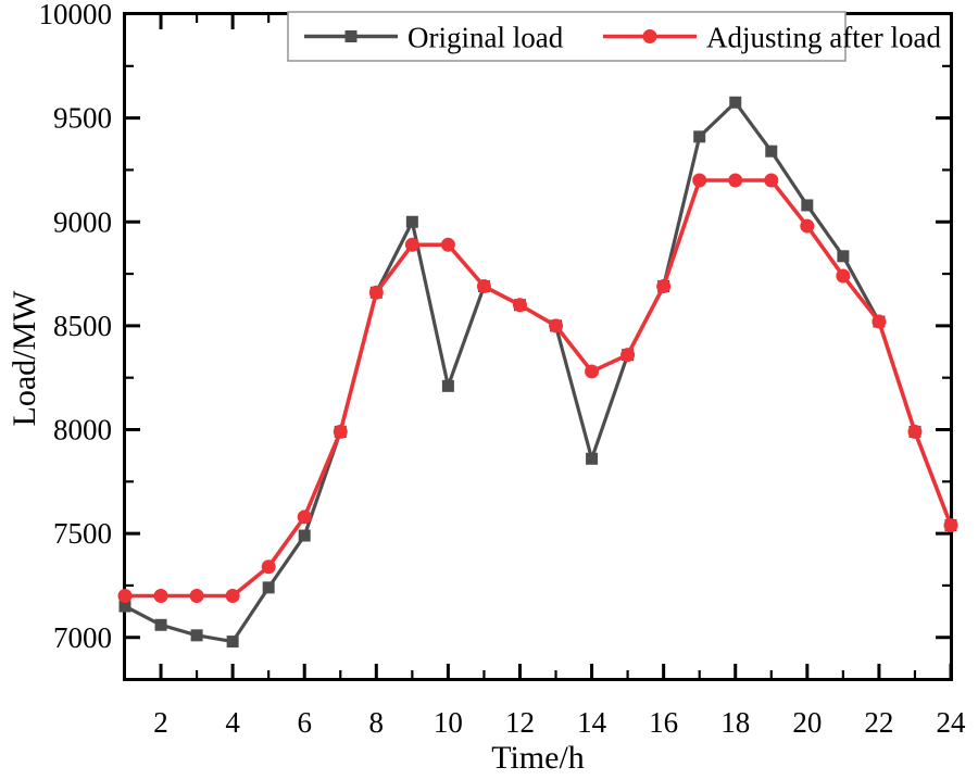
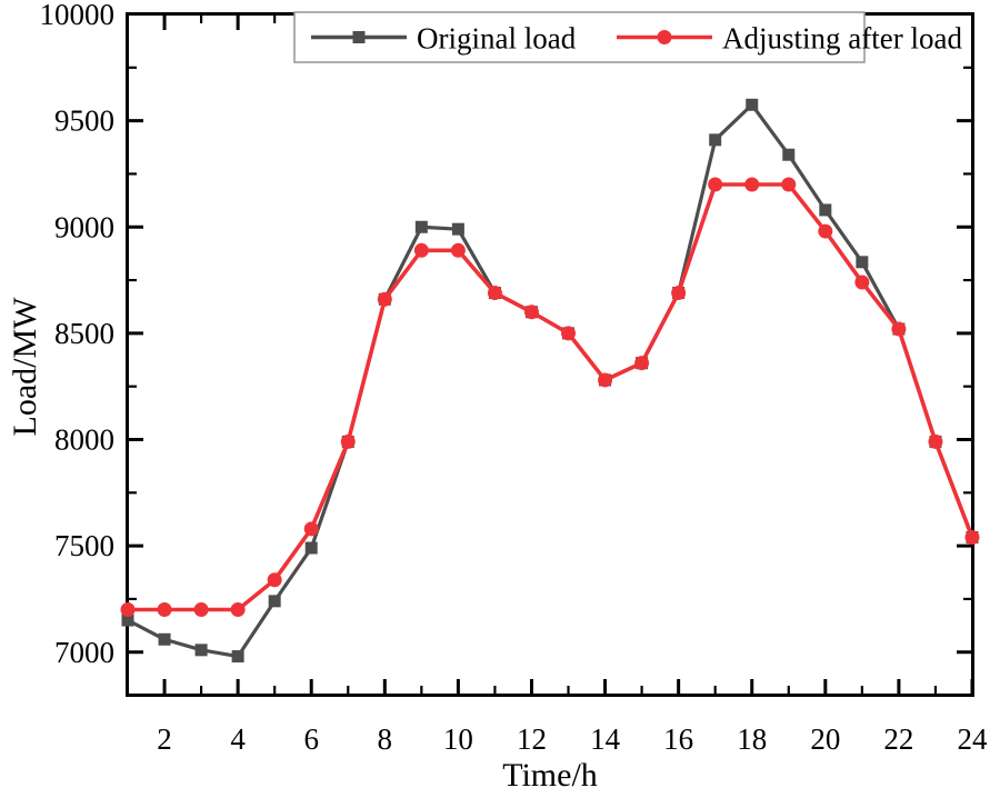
Original load/10: 8210 -> 8990
Original load/14: 7860 -> 8280
